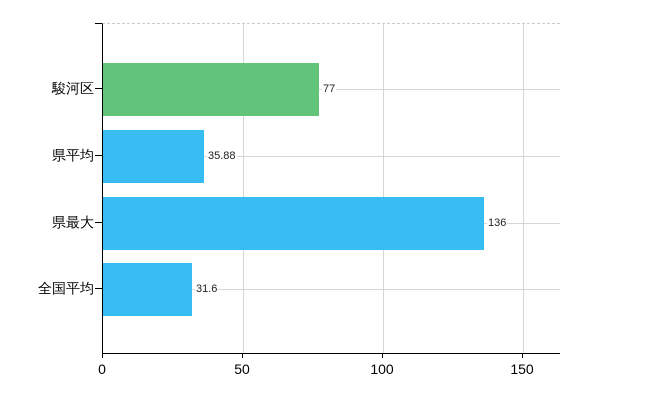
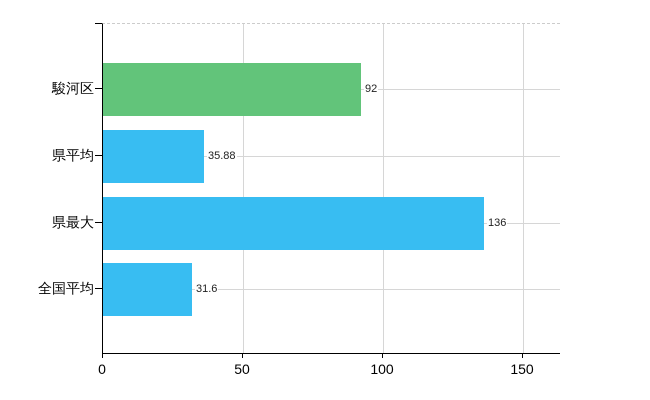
駿河区: 77 -> 92
